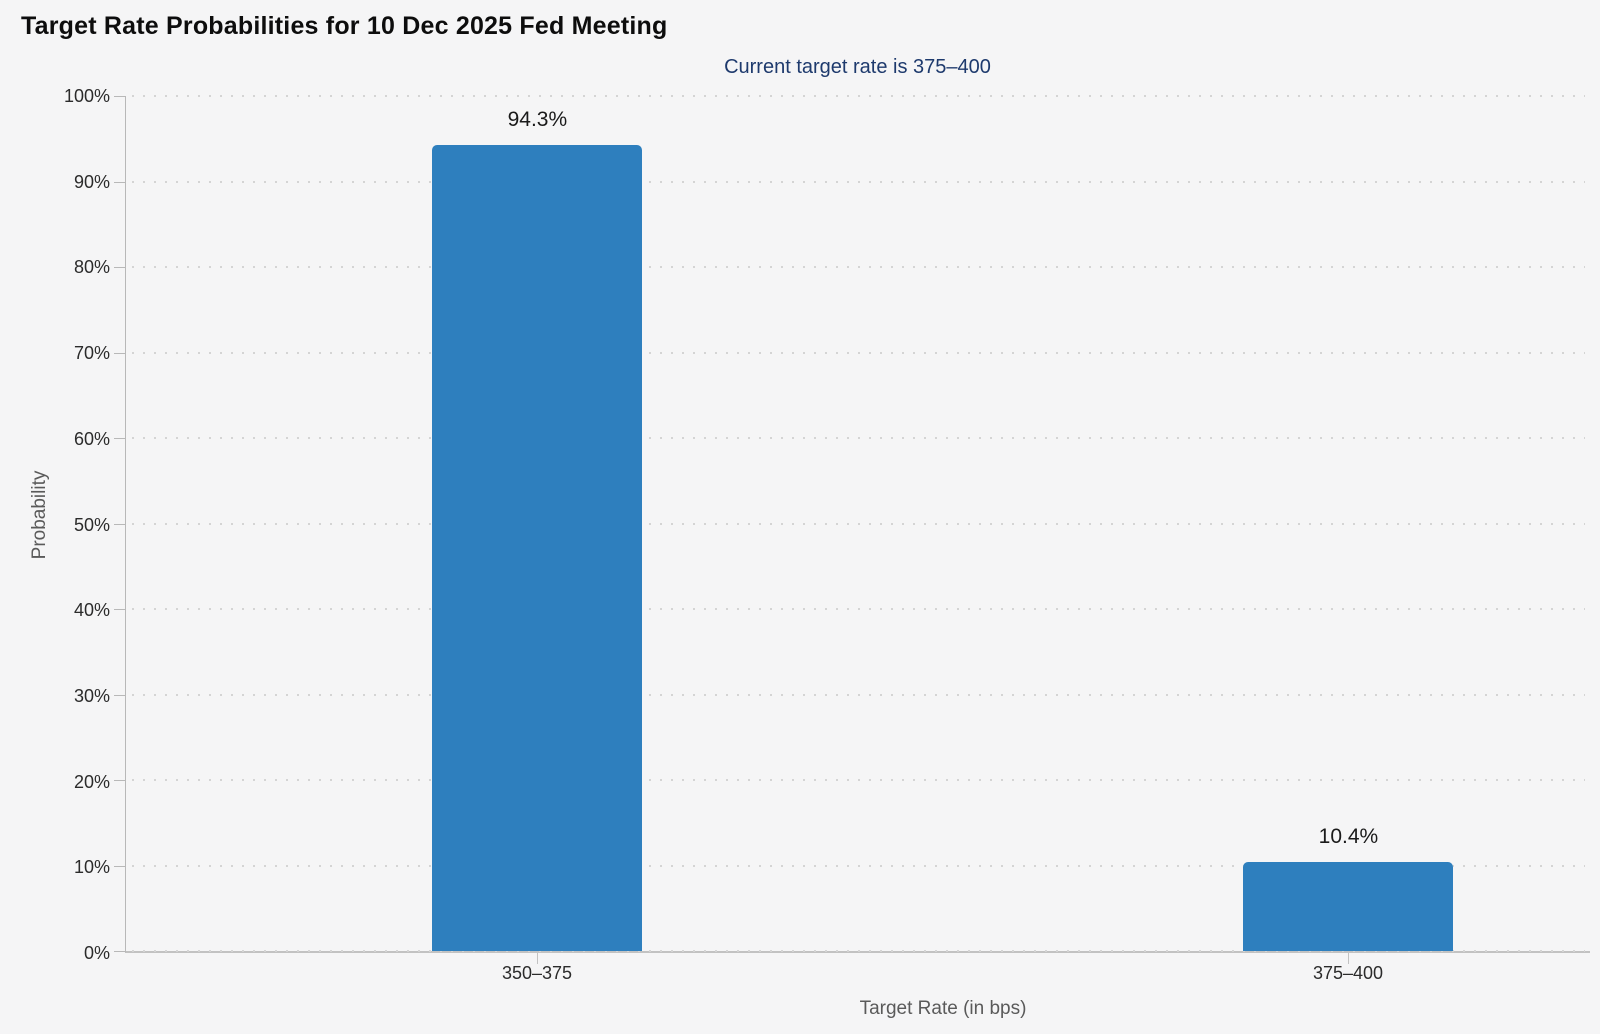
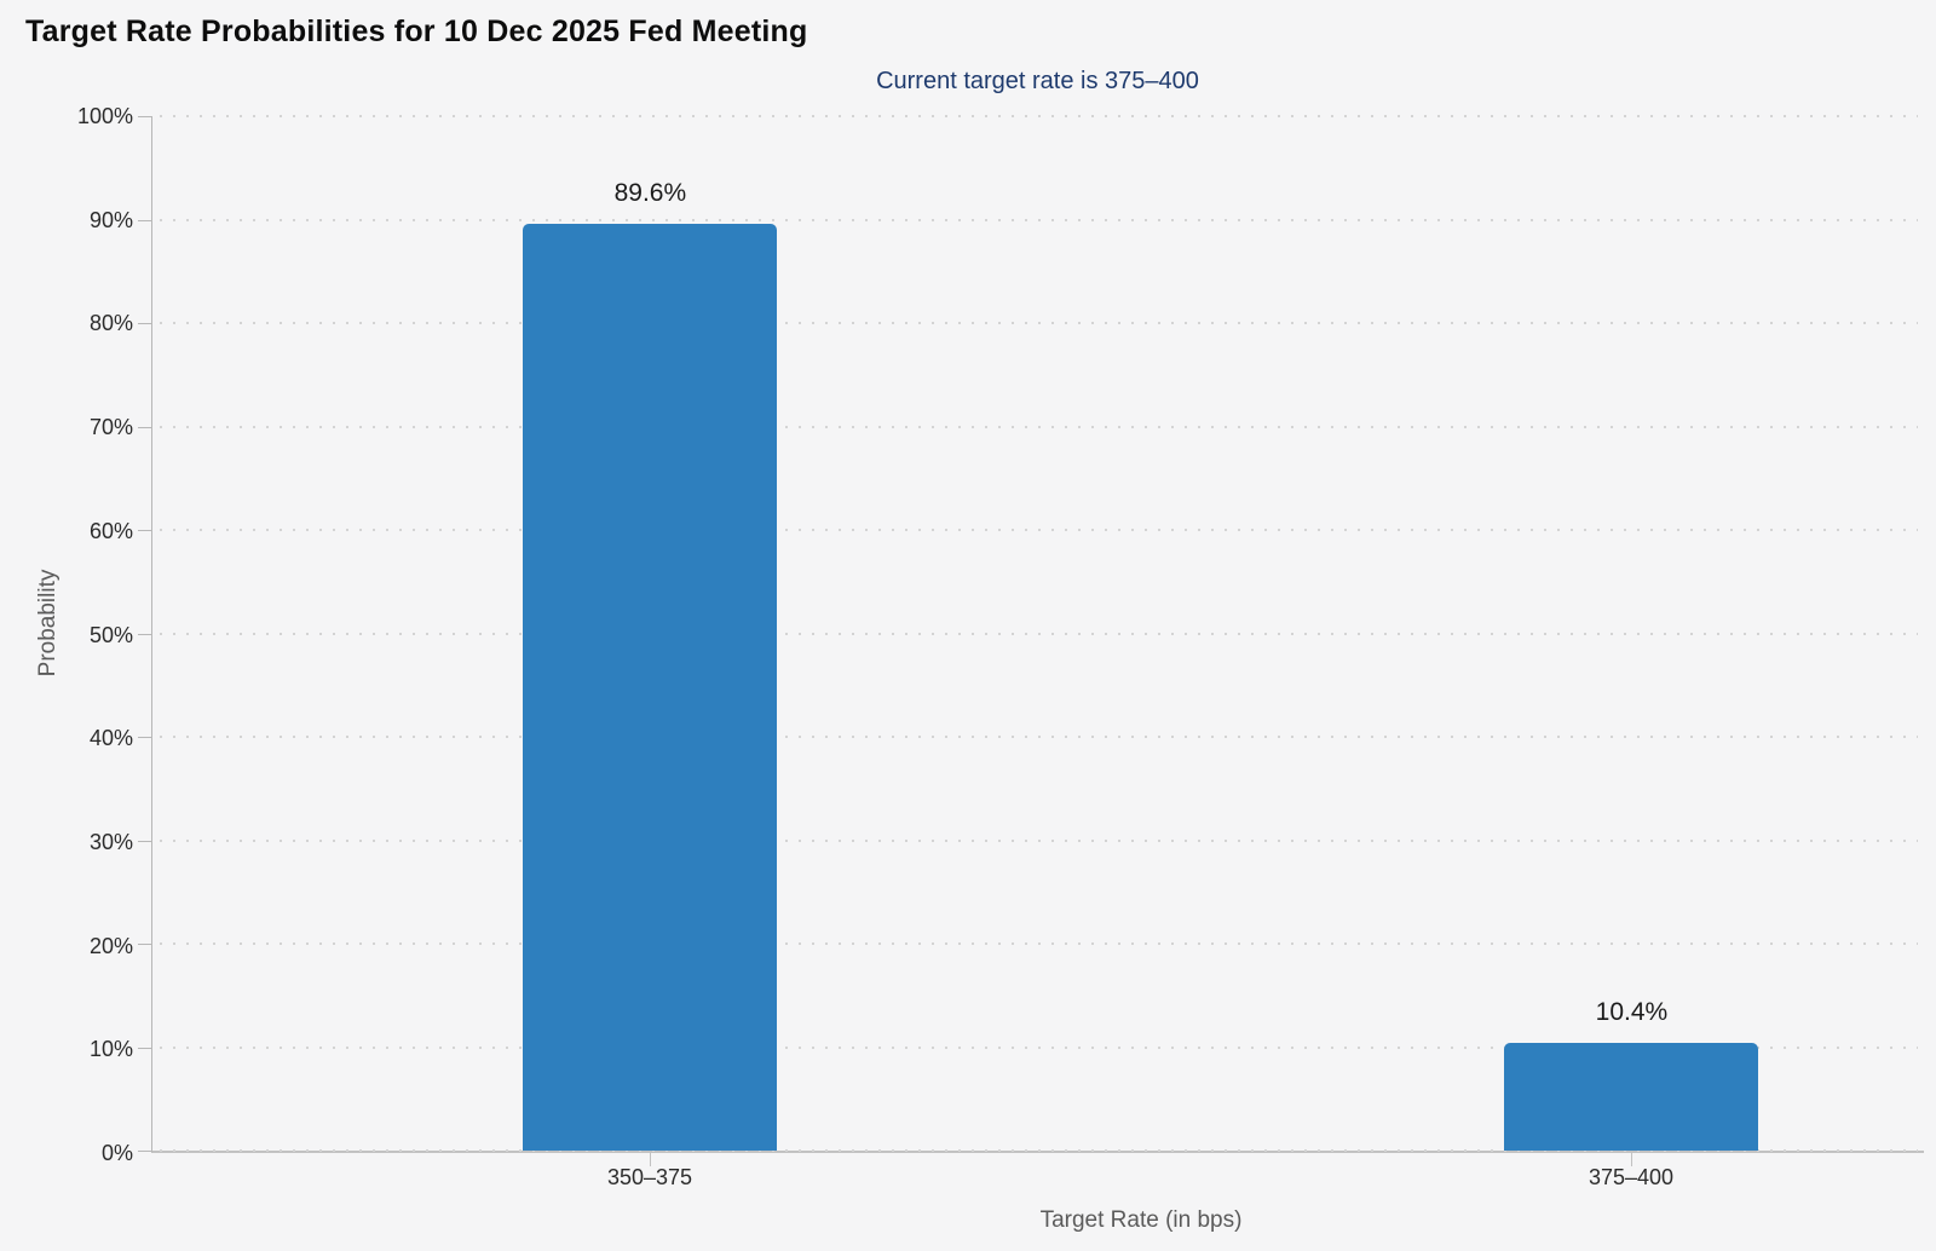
350–375: 94.3% -> 89.6%
